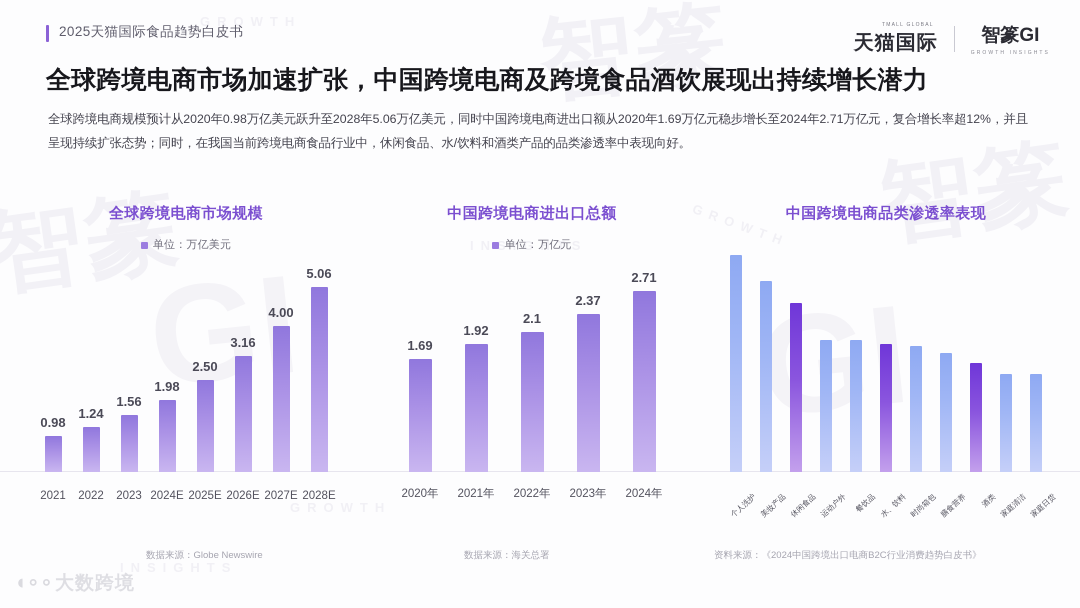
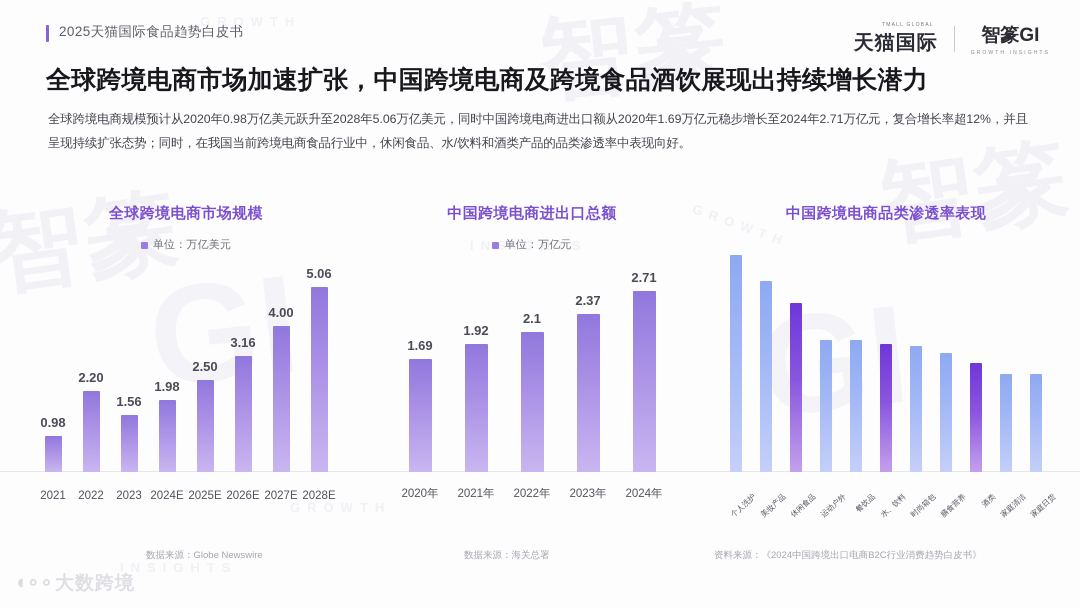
全球跨境电商市场规模/2022: 1.24 -> 2.20
